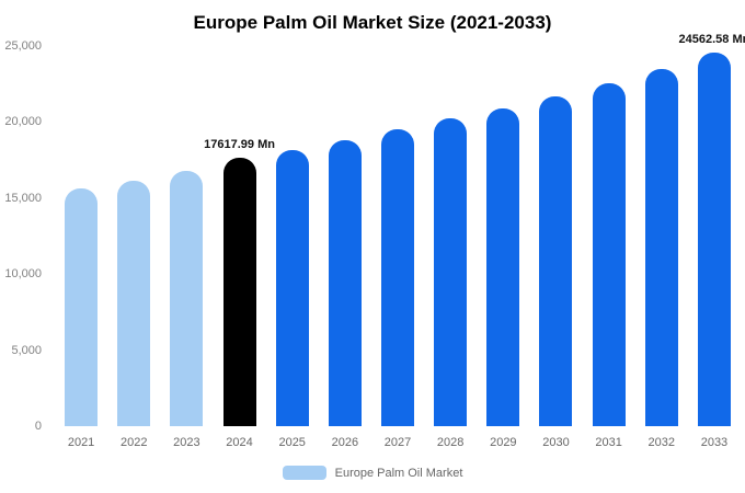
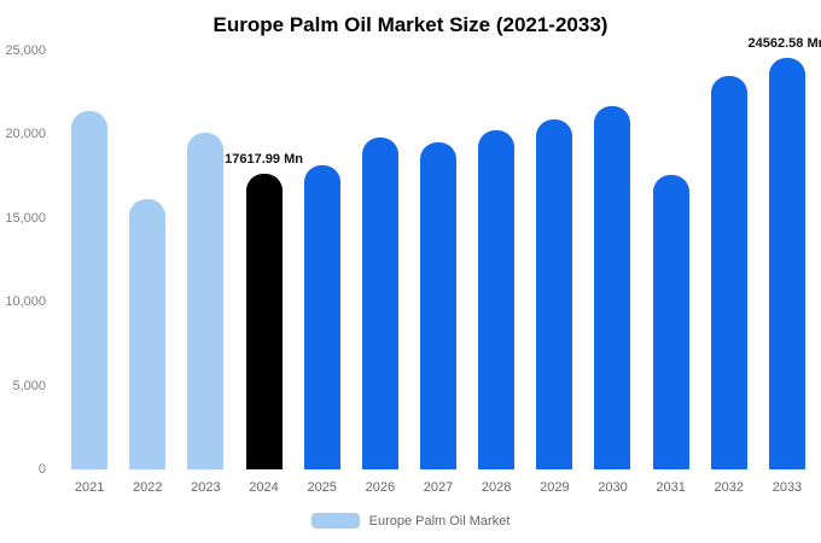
2021: 15600 -> 21400
2023: 16800 -> 20100
2026: 18800 -> 19800
2031: 22600 -> 17600
